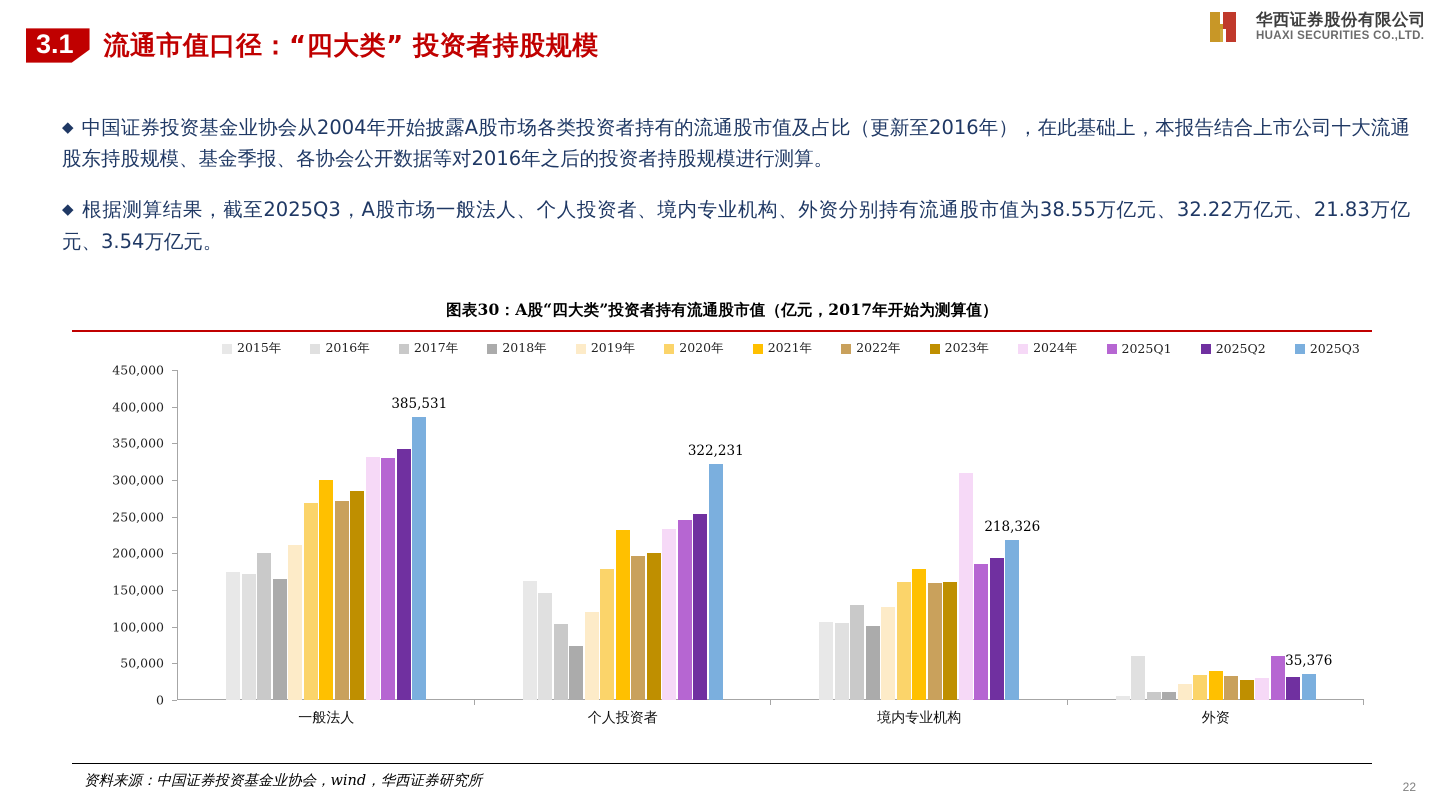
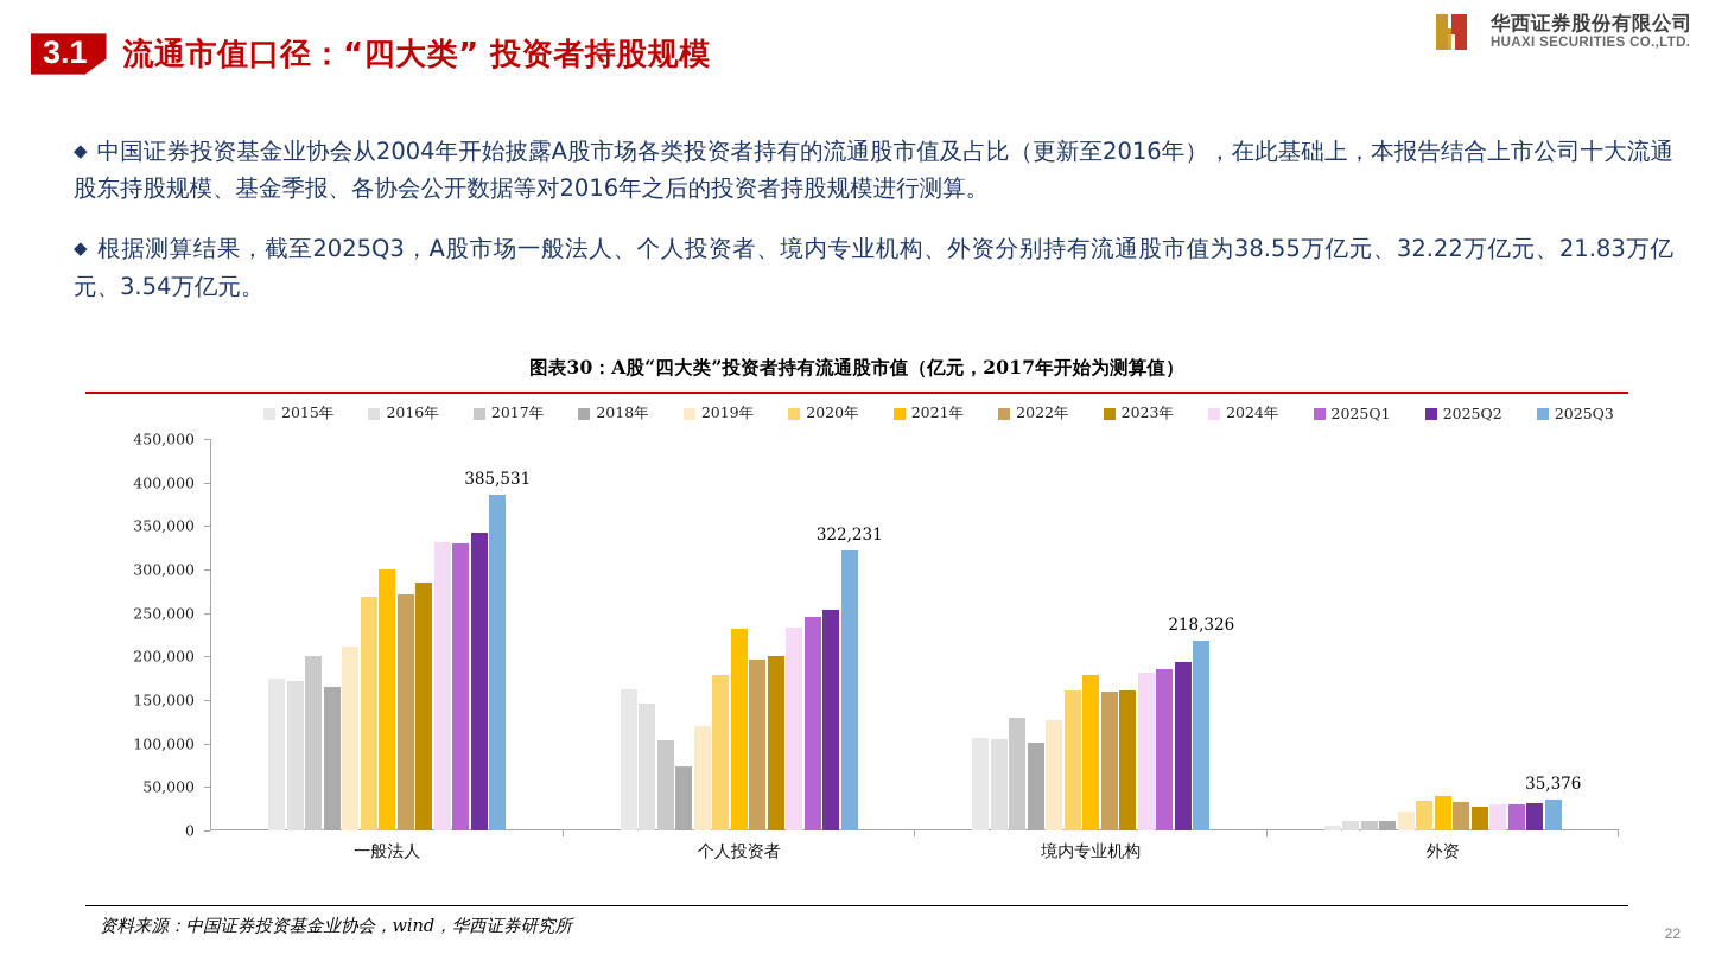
2024年/境内专业机构: 310000 -> 180000
2016年/外资: 60000 -> 10000
2025Q1/外资: 60000 -> 30000
